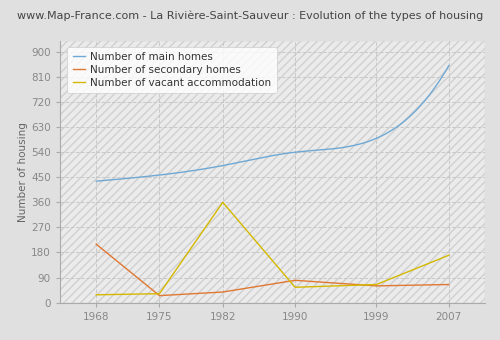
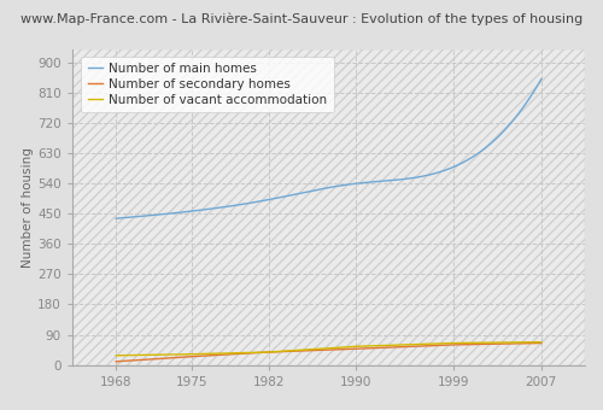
Number of secondary homes/1968: 210 -> 10
Number of vacant accommodation/1982: 360 -> 38
Number of secondary homes/1990: 80 -> 48
Number of vacant accommodation/2007: 170 -> 68
